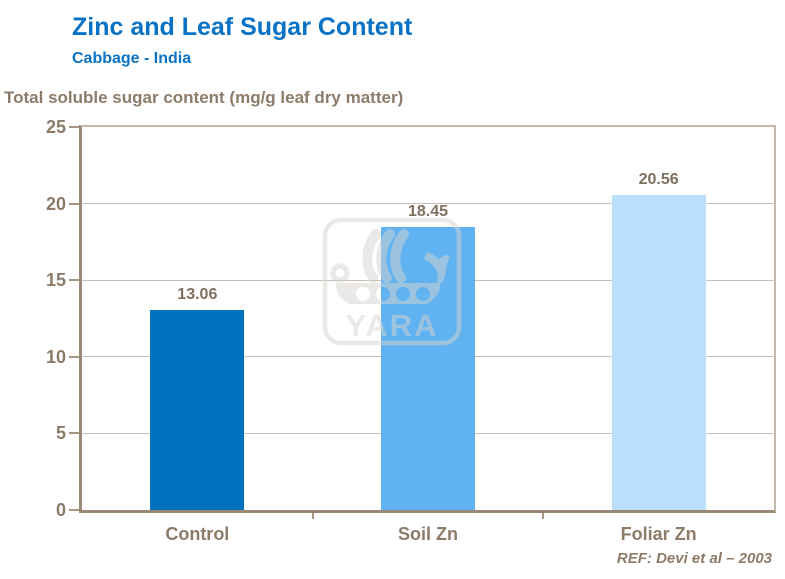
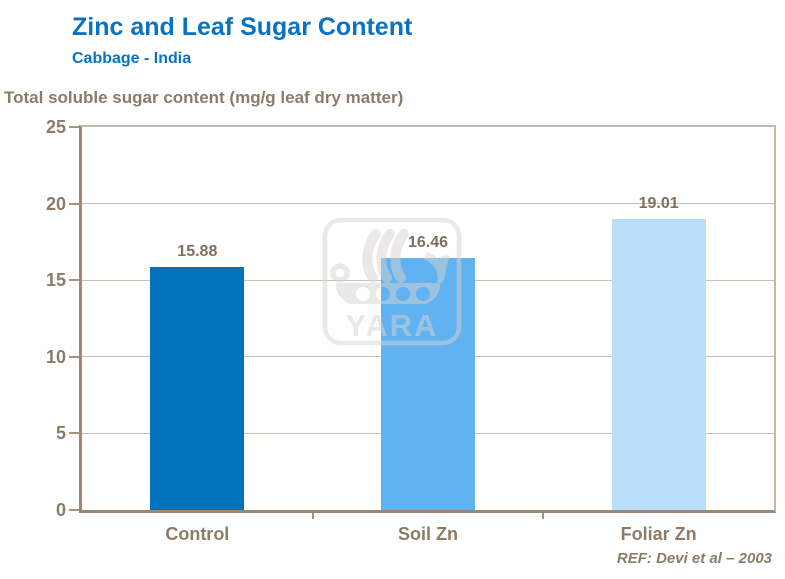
Control: 13.06 -> 15.88
Soil Zn: 18.45 -> 16.46
Foliar Zn: 20.56 -> 19.01
